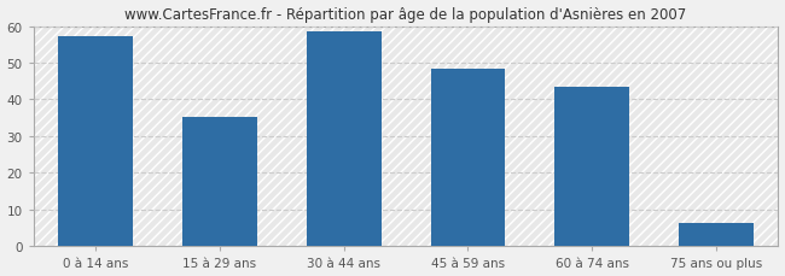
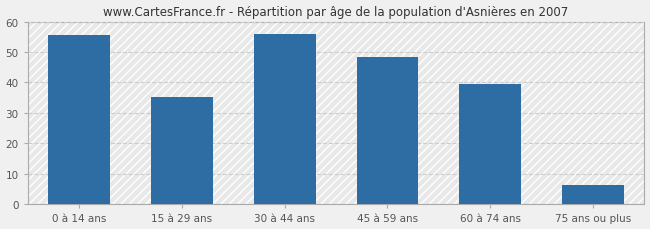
0 à 14 ans: 57.3 -> 55.5
30 à 44 ans: 58.5 -> 56.0
60 à 74 ans: 43.3 -> 39.5
